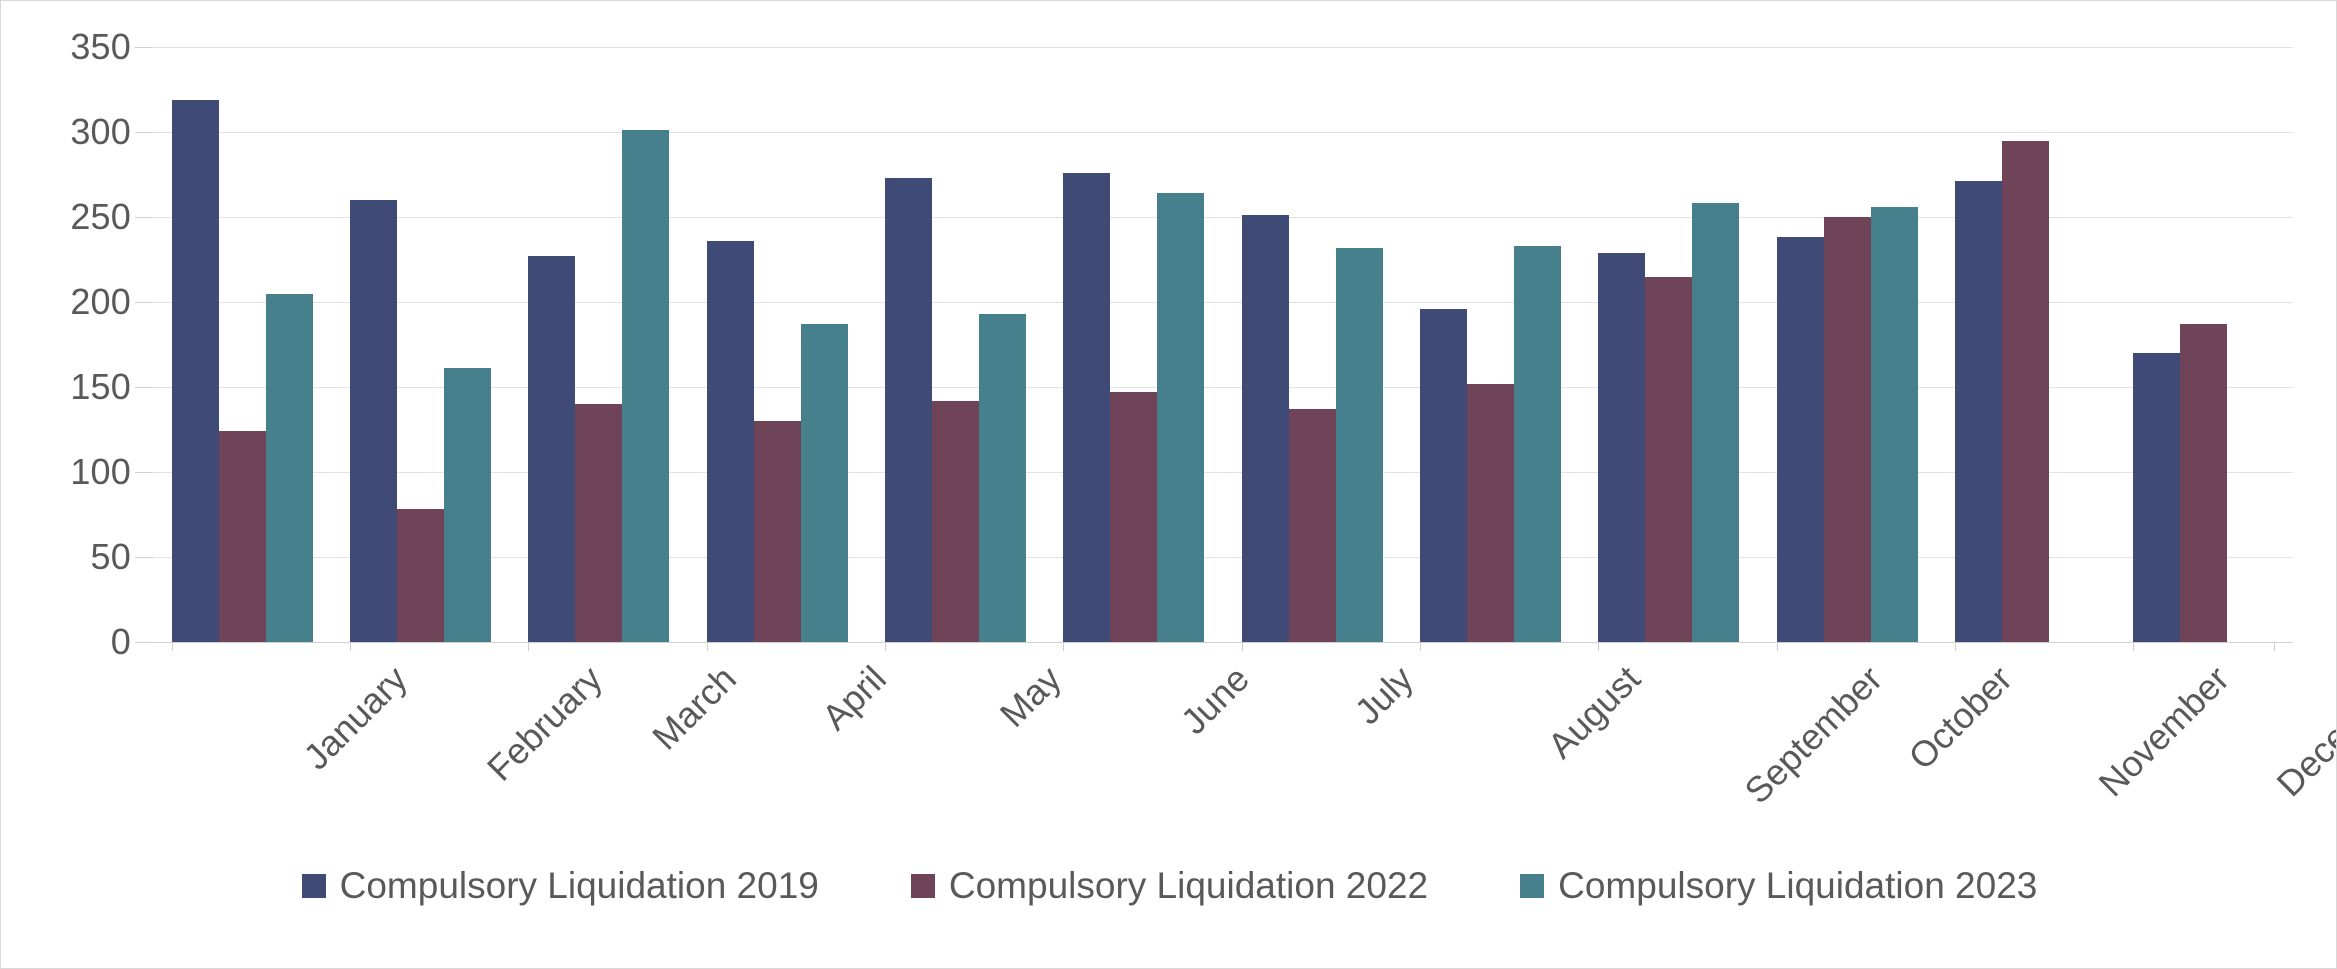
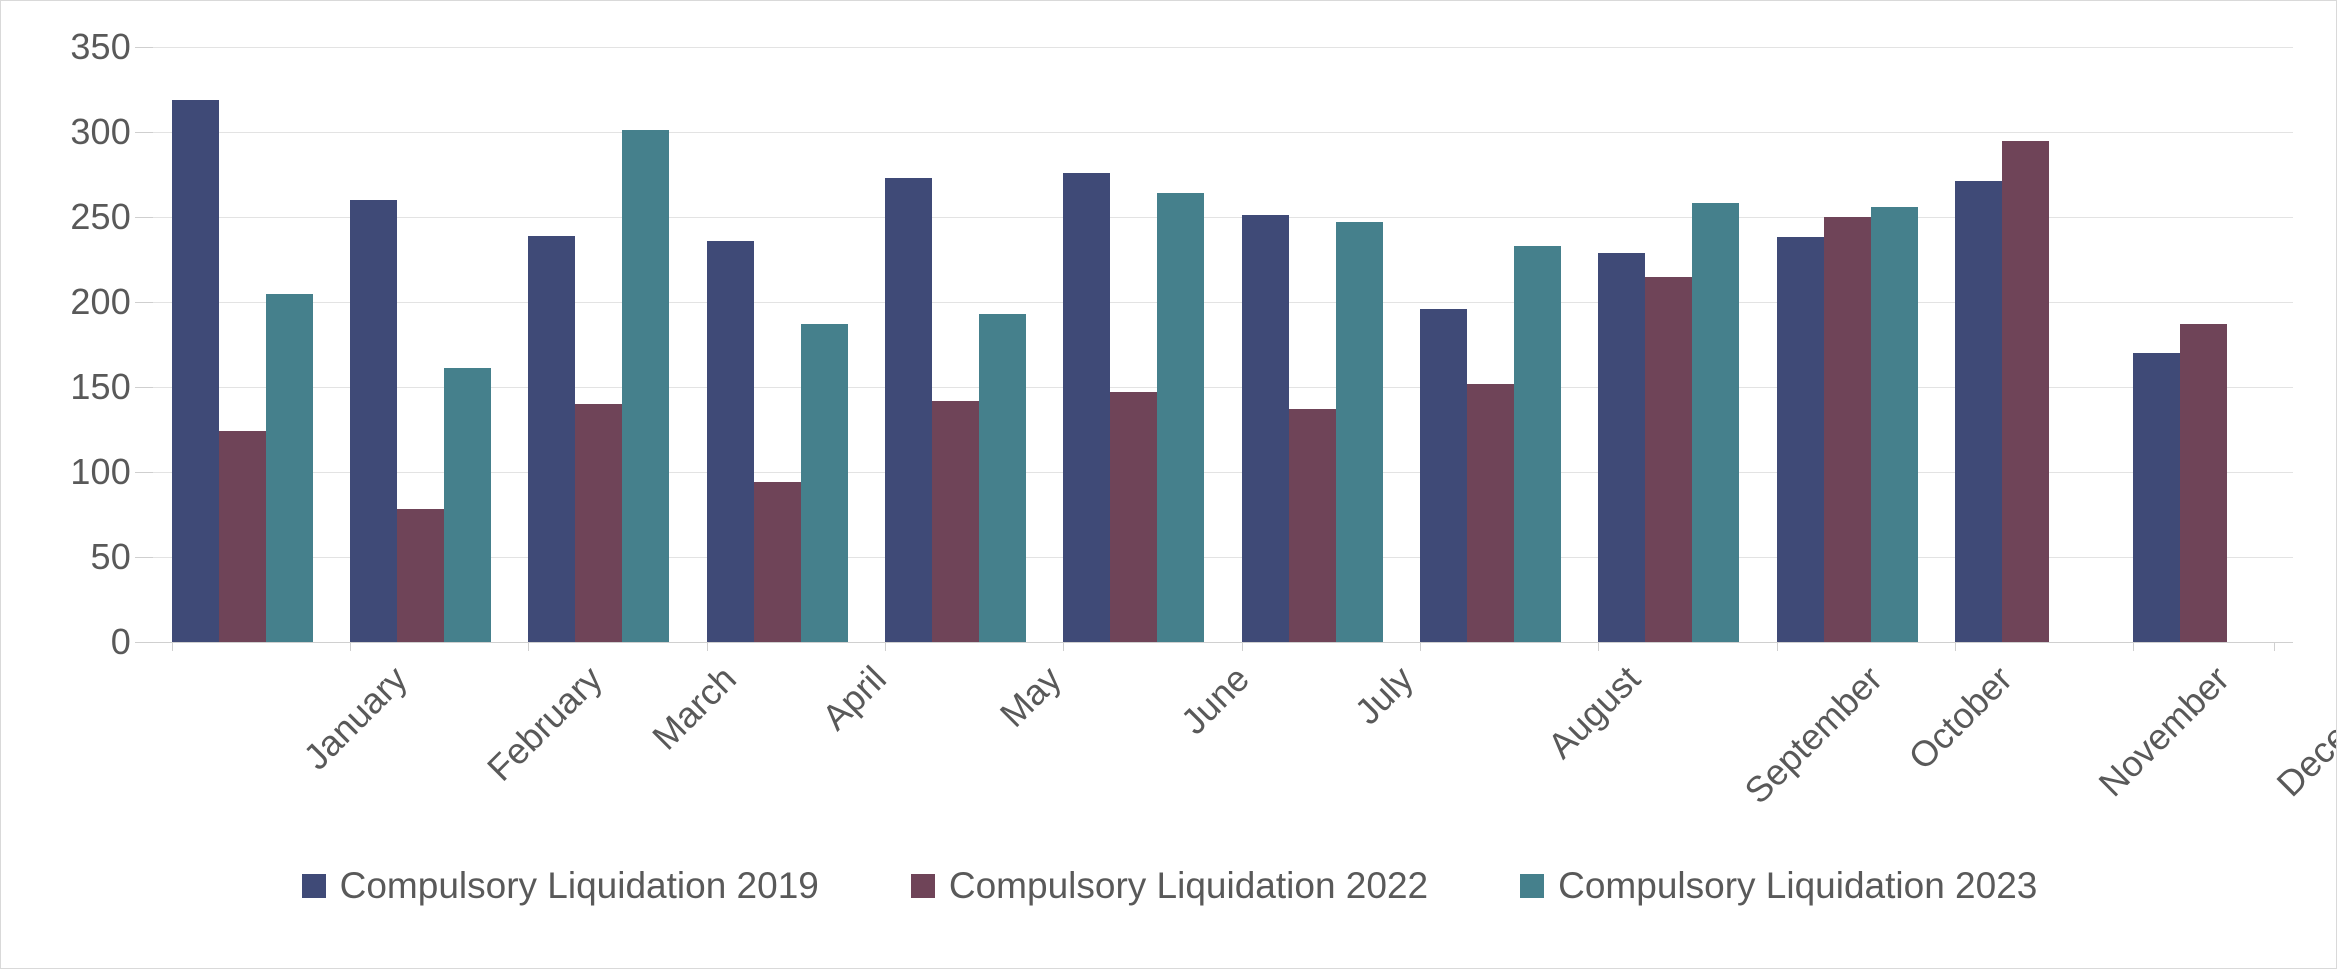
Compulsory Liquidation 2019/March: 227 -> 239
Compulsory Liquidation 2022/April: 130 -> 94
Compulsory Liquidation 2023/July: 232 -> 247
